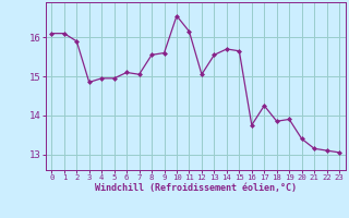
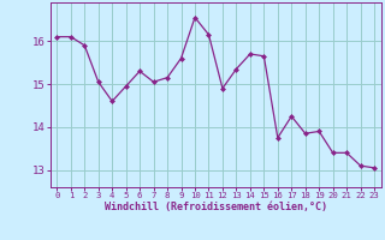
3: 14.85 -> 15.05
4: 14.95 -> 14.60
6: 15.10 -> 15.30
8: 15.55 -> 15.15
12: 15.05 -> 14.90
13: 15.55 -> 15.35
21: 13.15 -> 13.40
